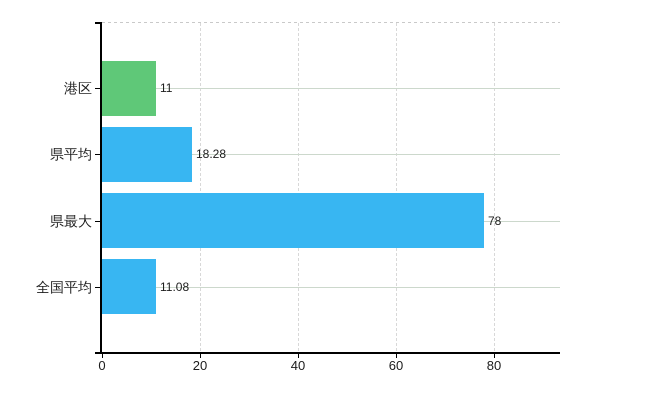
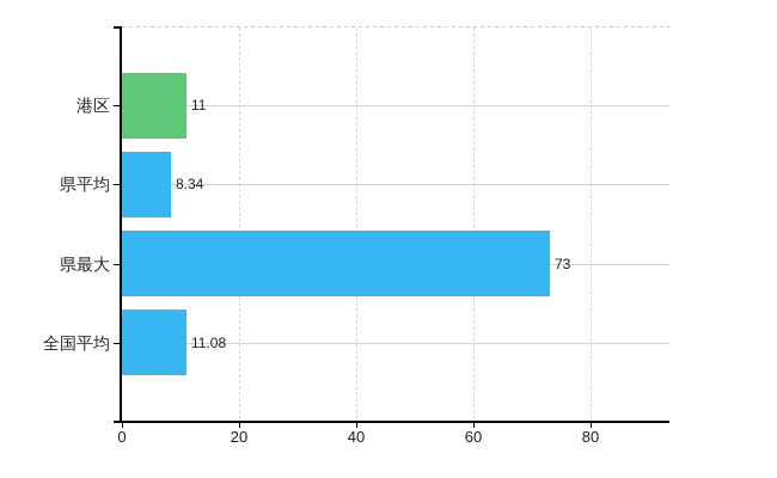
県平均: 18.28 -> 8.34
県最大: 78 -> 73
